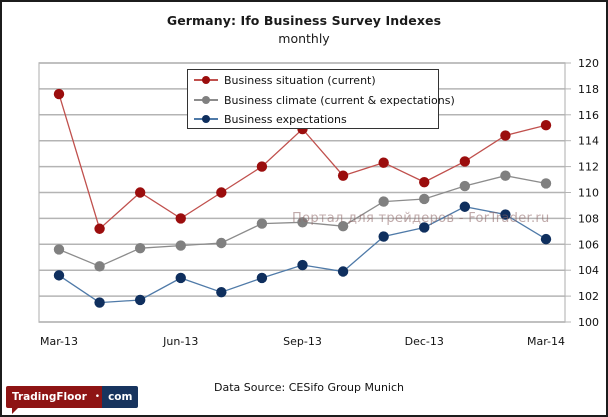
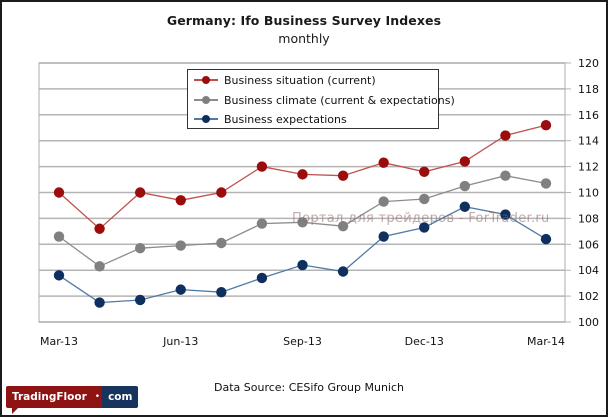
Business situation (current)/Mar-13: 117.6 -> 110.0
Business climate (current & expectations)/Mar-13: 105.6 -> 106.6
Business situation (current)/Jun-13: 108.0 -> 109.4
Business expectations/Jun-13: 103.4 -> 102.5
Business situation (current)/Sep-13: 114.9 -> 111.4
Business situation (current)/Dec-13: 110.8 -> 111.6
